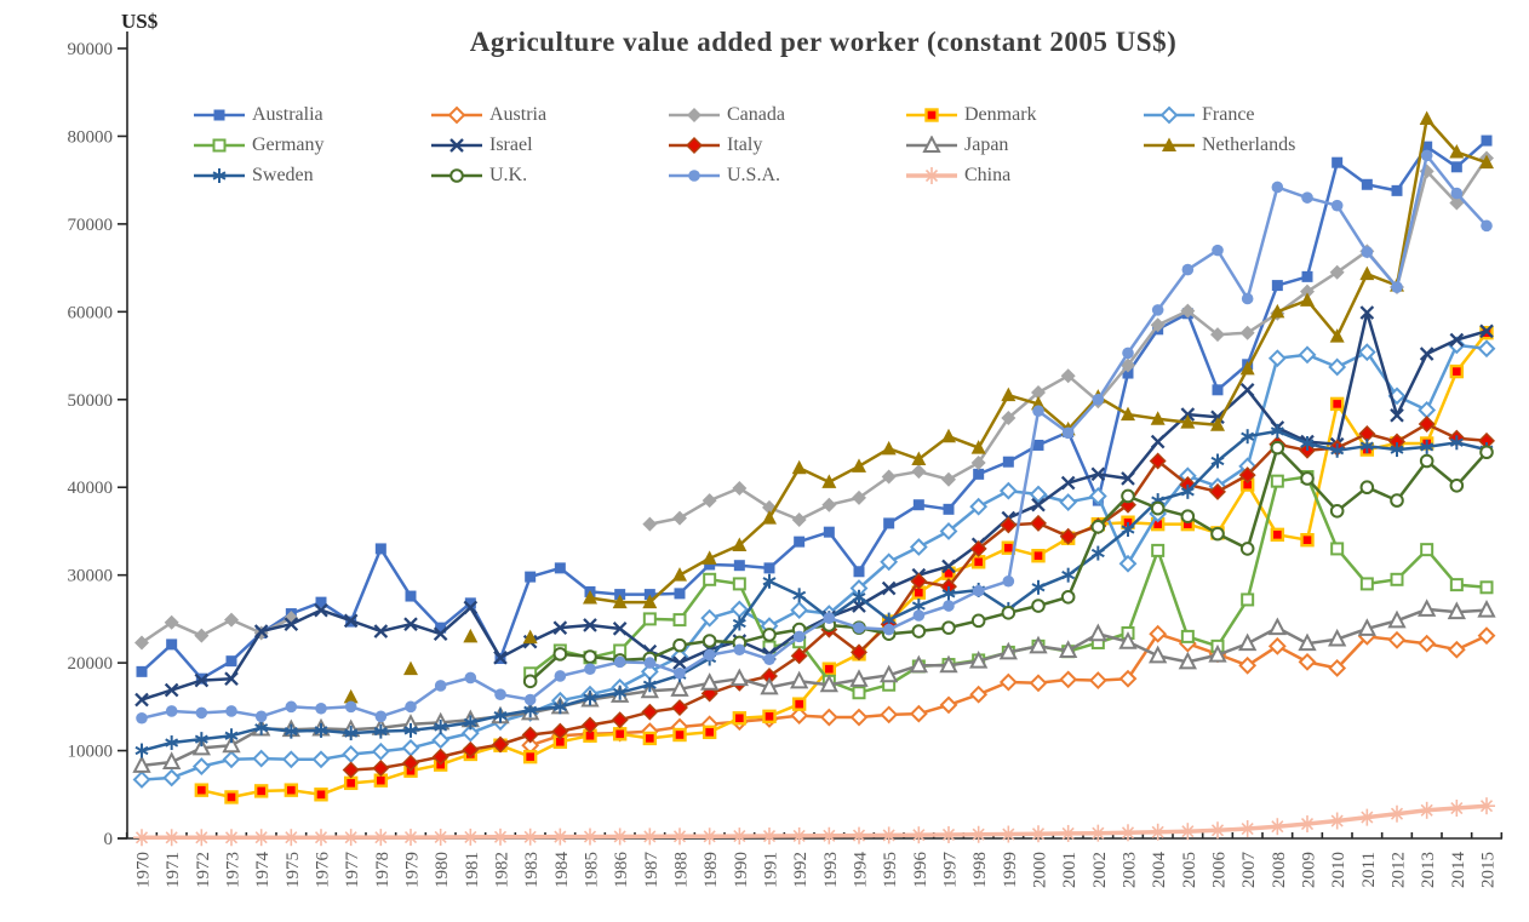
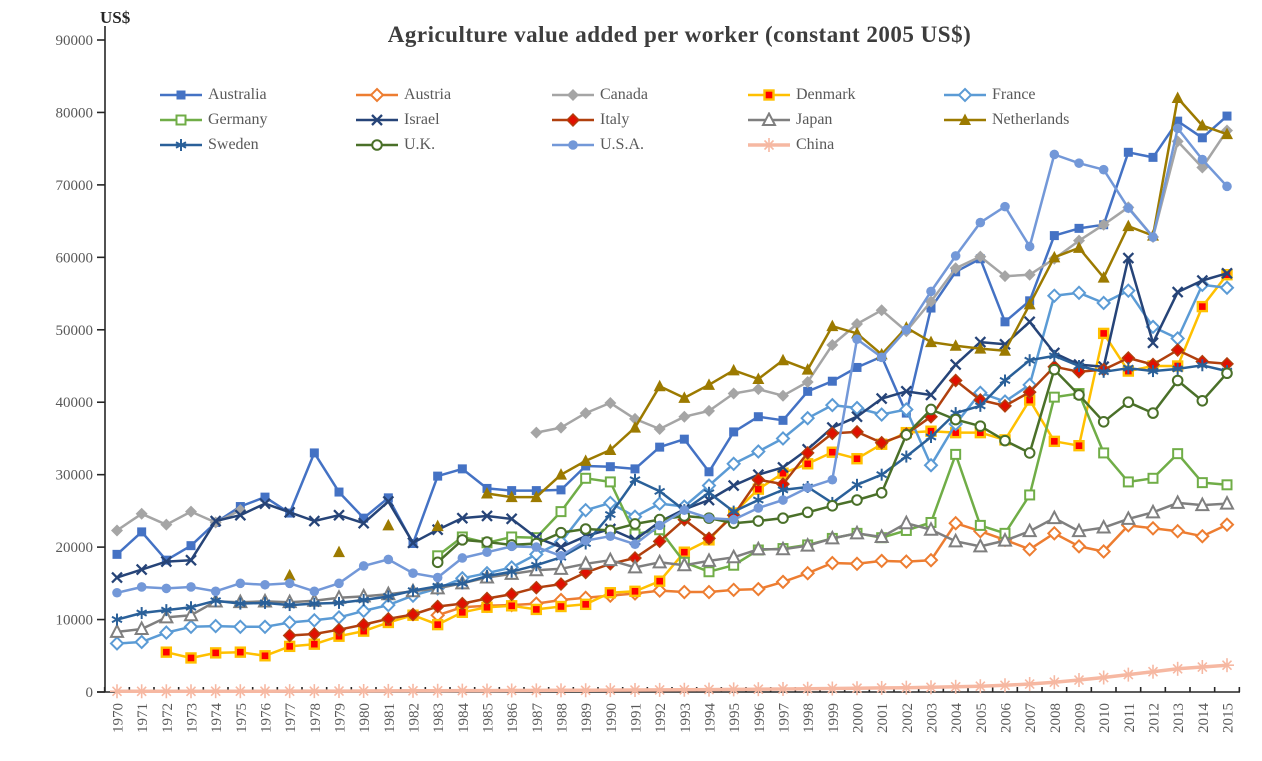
Germany/1987: 25000 -> 21000
Australia/2010: 77000 -> 64000
